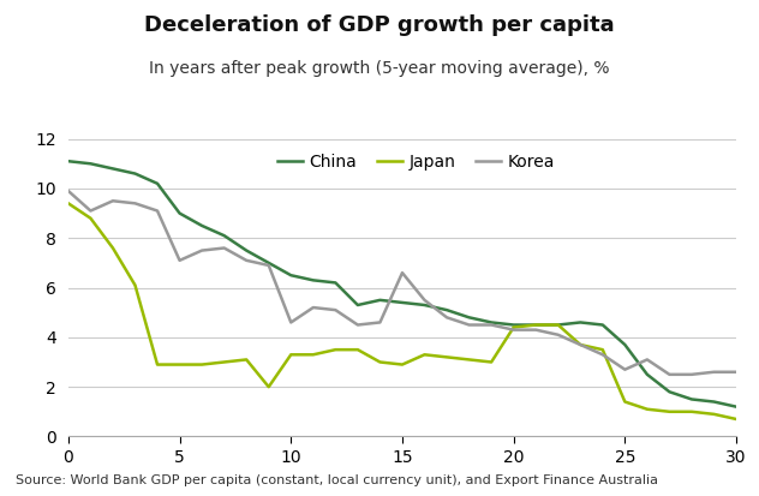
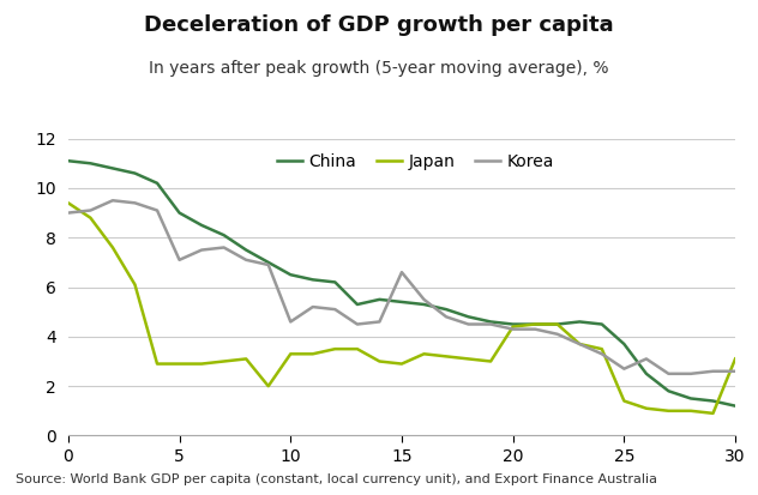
Korea/0: 9.9 -> 9.0
Japan/30: 0.7 -> 3.1
